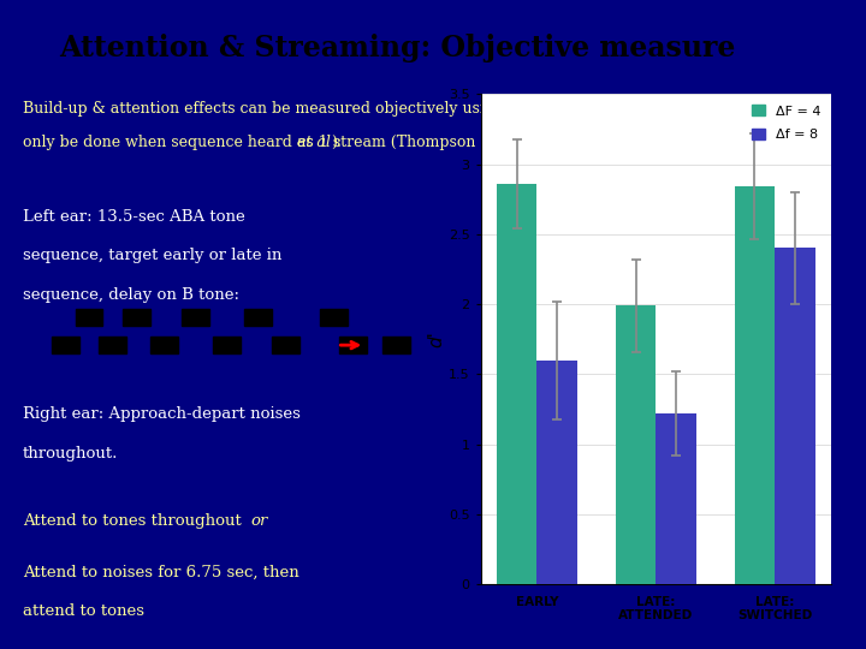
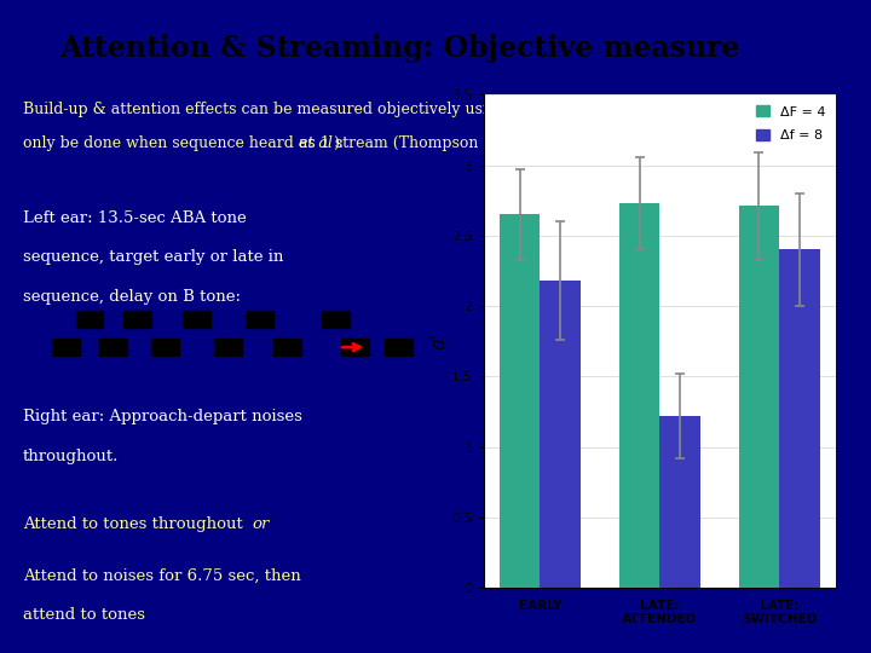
ΔF = 4/EARLY: 2.86 -> 2.65
Δf = 8/EARLY: 1.60 -> 2.18
ΔF = 4/LATE: ATTENDED: 1.99 -> 2.73
ΔF = 4/LATE: SWITCHED: 2.84 -> 2.71
